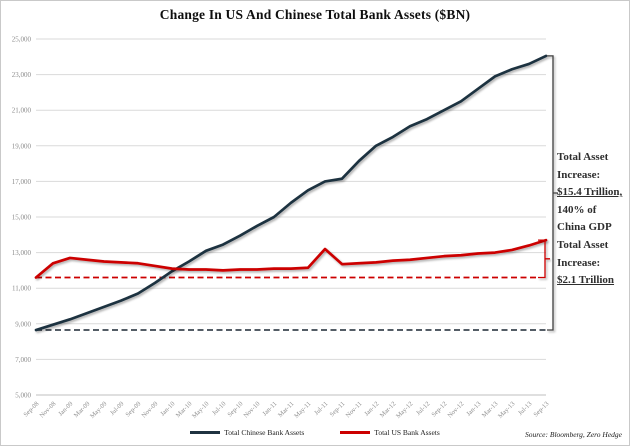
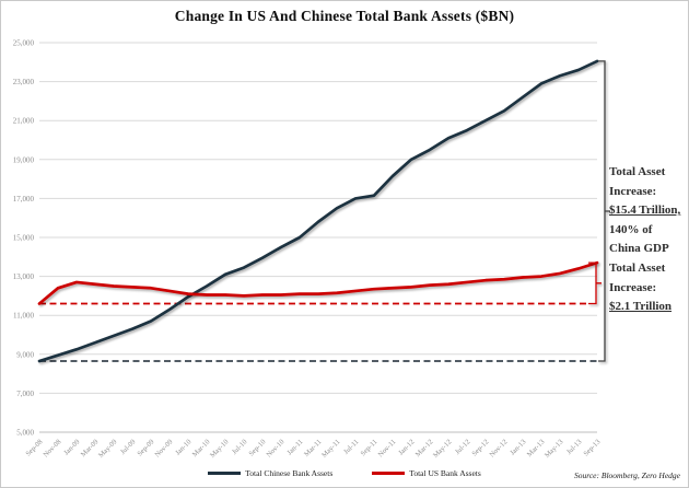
Total US Bank Assets/Jul-11: 13200 -> 12200
